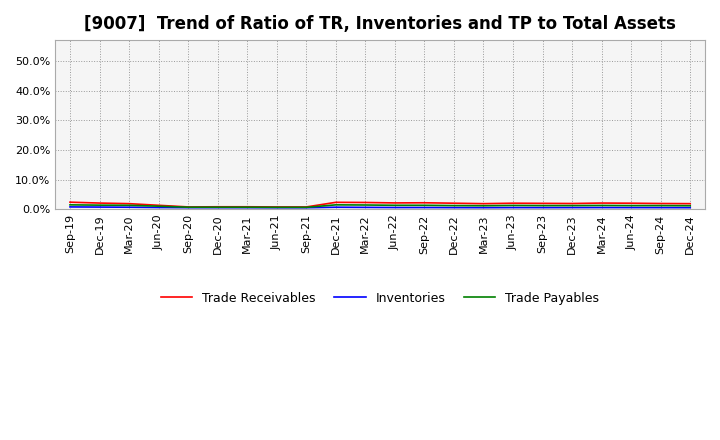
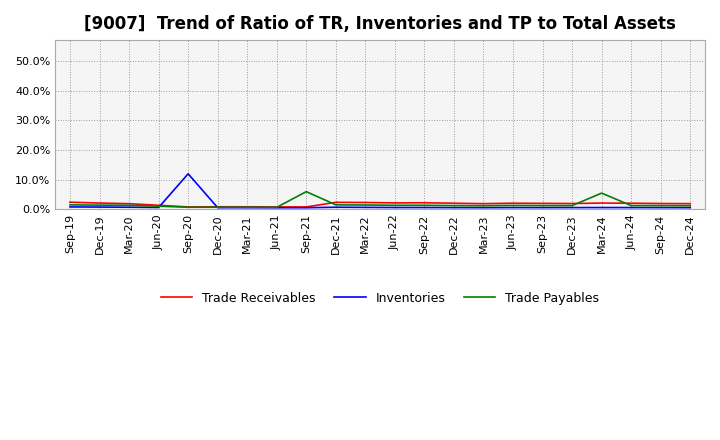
Inventories/Sep-20: 0.6% -> 12.0%
Trade Payables/Sep-21: 0.7% -> 6.0%
Trade Payables/Mar-24: 1.3% -> 5.5%
